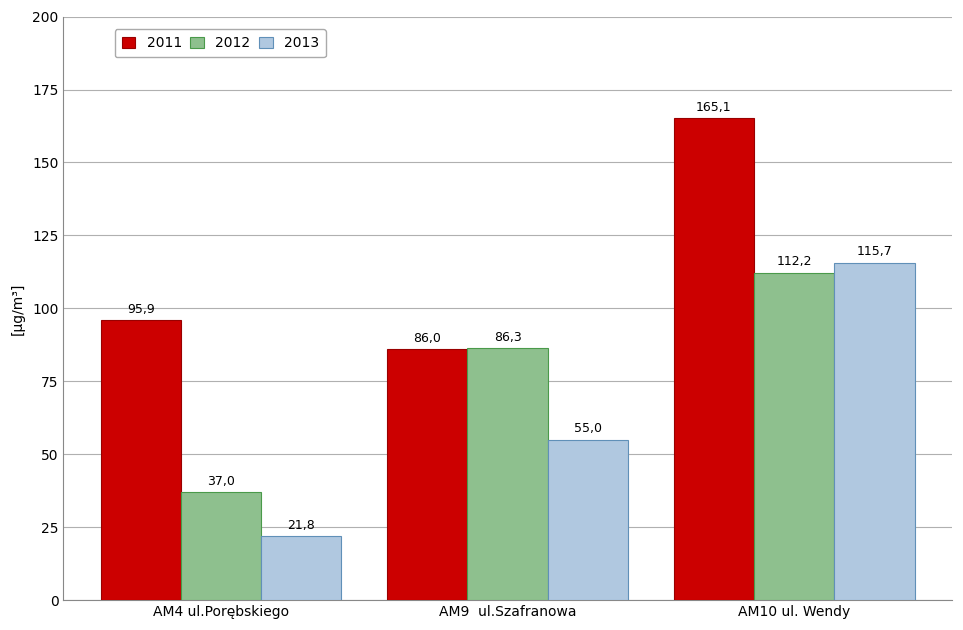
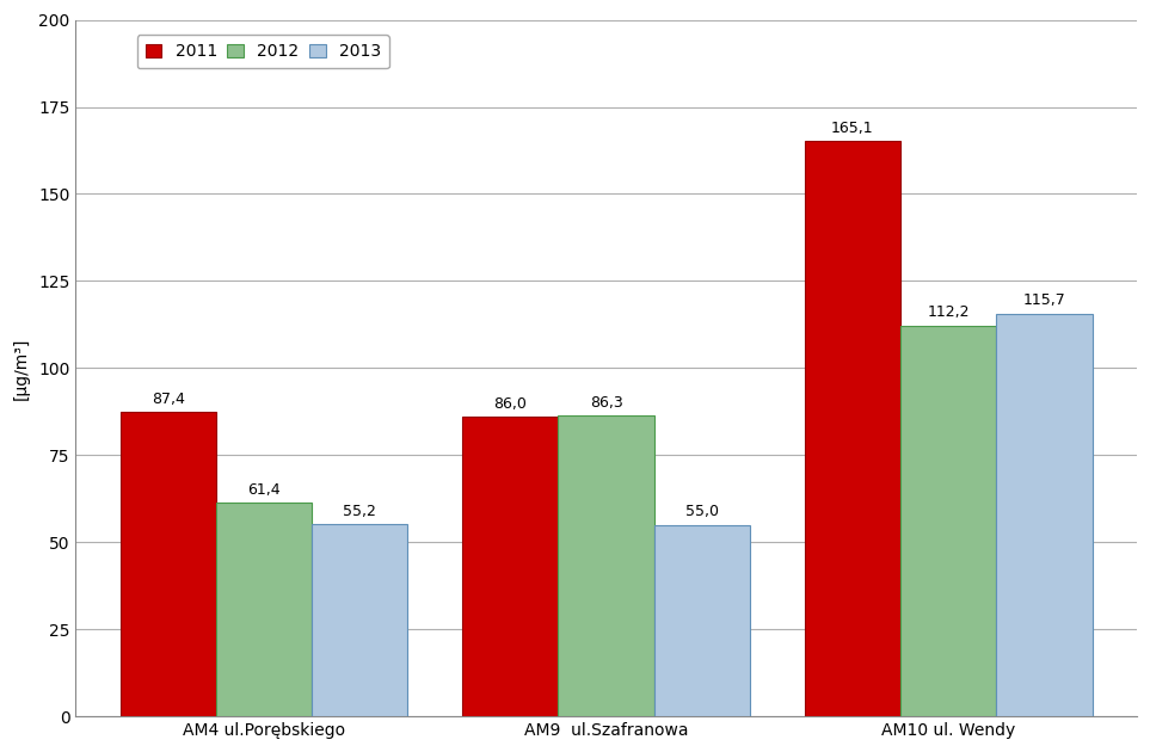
2011/AM4 ul.Porębskiego: 95,9 -> 87,4
2012/AM4 ul.Porębskiego: 37,0 -> 61,4
2013/AM4 ul.Porębskiego: 21,8 -> 55,2
